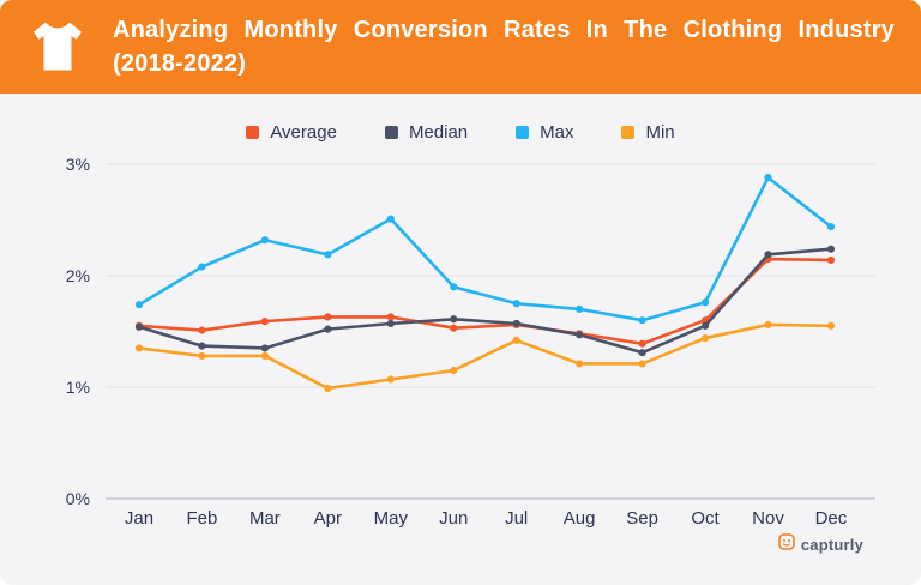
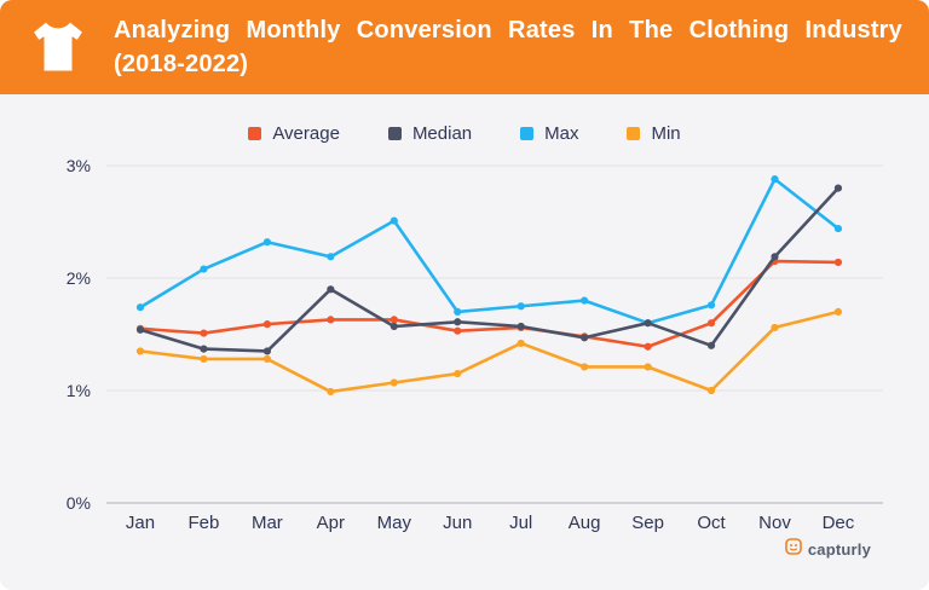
Median/Apr: 1.5% -> 1.9%
Max/Jun: 1.9% -> 1.7%
Max/Aug: 1.7% -> 1.8%
Median/Sep: 1.3% -> 1.6%
Median/Oct: 1.6% -> 1.4%
Min/Oct: 1.4% -> 1.0%
Median/Dec: 2.2% -> 2.8%
Min/Dec: 1.6% -> 1.7%
